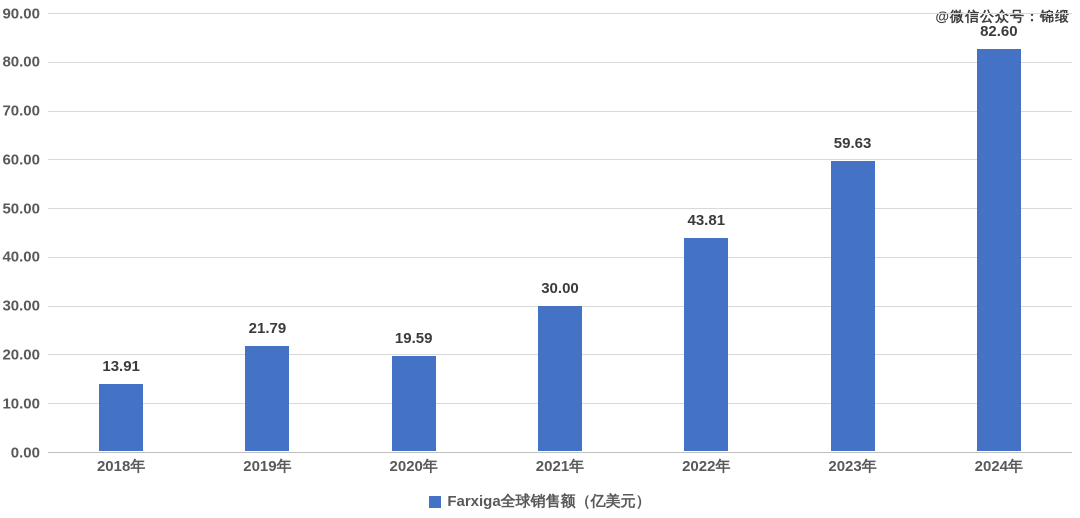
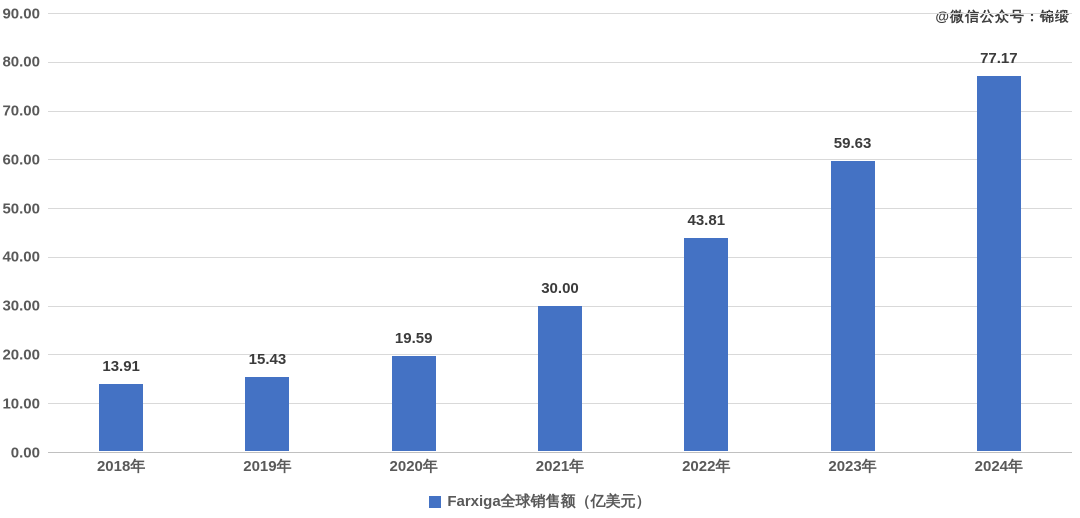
2019年: 21.79 -> 15.43
2024年: 82.60 -> 77.17
